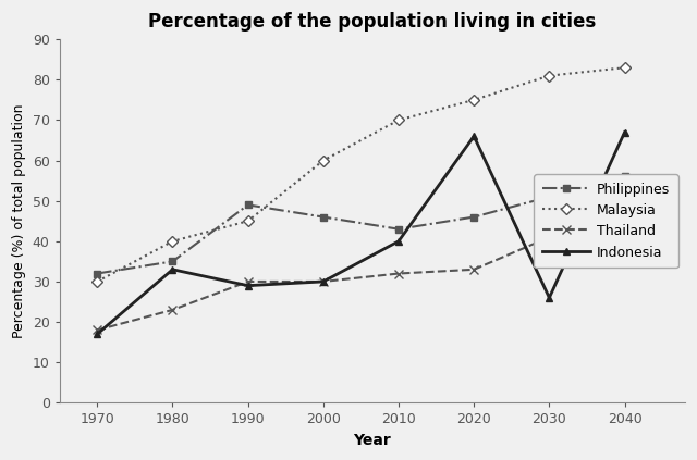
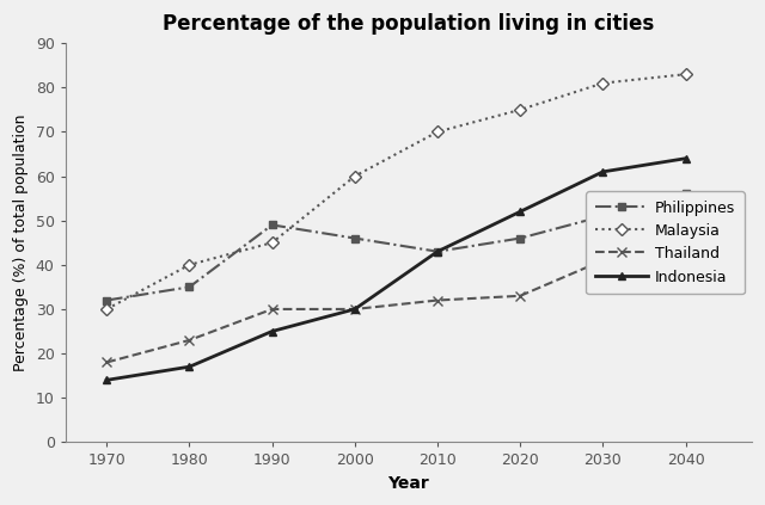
Indonesia/1970: 17 -> 14
Indonesia/1980: 33 -> 17
Indonesia/1990: 29 -> 25
Indonesia/2010: 40 -> 43
Indonesia/2020: 66 -> 52
Indonesia/2030: 26 -> 61
Indonesia/2040: 67 -> 64
